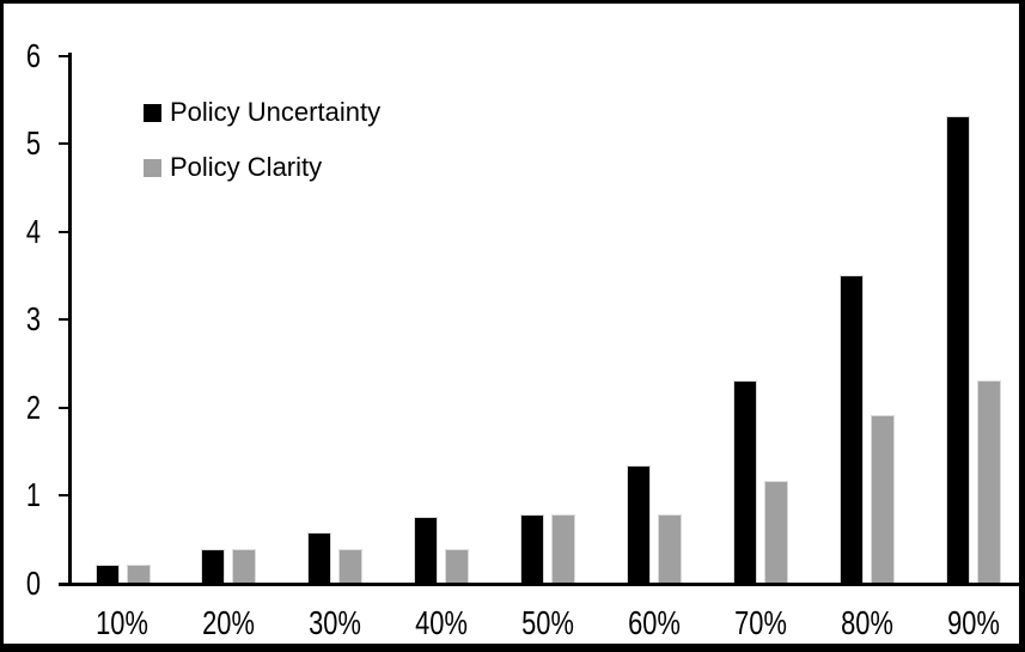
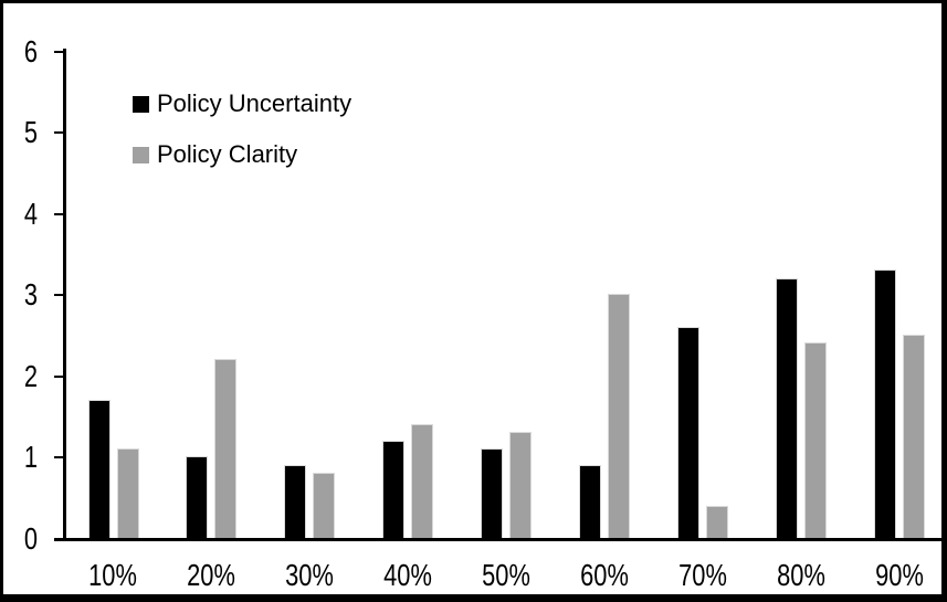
Policy Uncertainty/10%: 0.2 -> 1.7
Policy Clarity/10%: 0.2 -> 1.1
Policy Uncertainty/20%: 0.4 -> 1.0
Policy Clarity/20%: 0.4 -> 2.2
Policy Uncertainty/30%: 0.6 -> 0.9
Policy Clarity/30%: 0.4 -> 0.8
Policy Uncertainty/40%: 0.8 -> 1.2
Policy Clarity/40%: 0.4 -> 1.4
Policy Uncertainty/50%: 0.8 -> 1.1
Policy Clarity/50%: 0.8 -> 1.3
Policy Uncertainty/60%: 1.3 -> 0.9
Policy Clarity/60%: 0.8 -> 3.0
Policy Uncertainty/70%: 2.3 -> 2.6
Policy Clarity/70%: 1.1 -> 0.4
Policy Uncertainty/80%: 3.5 -> 3.2
Policy Clarity/80%: 1.9 -> 2.4
Policy Uncertainty/90%: 5.3 -> 3.3
Policy Clarity/90%: 2.3 -> 2.5
